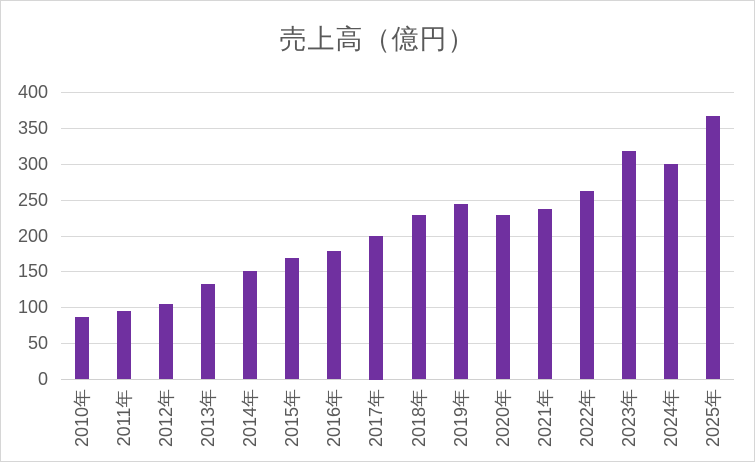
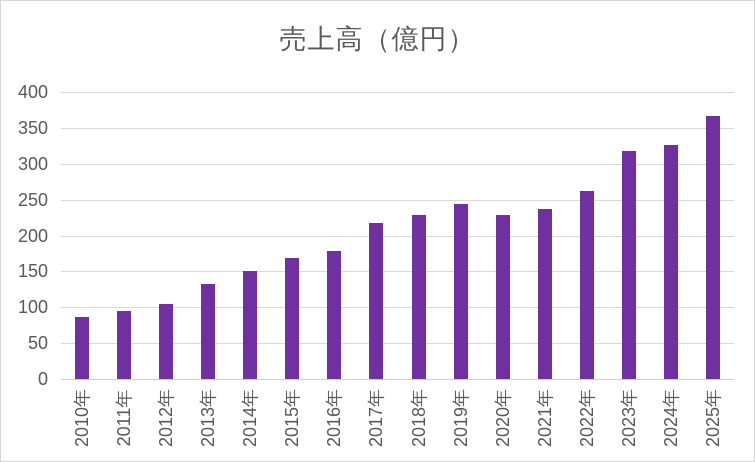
2017年: 200 -> 220
2024年: 300 -> 330
